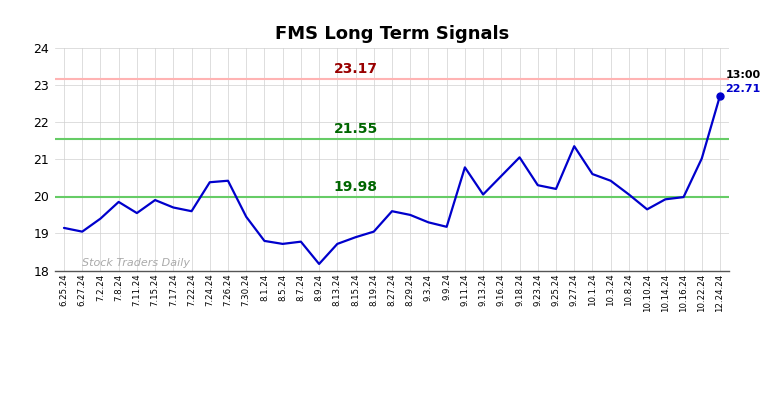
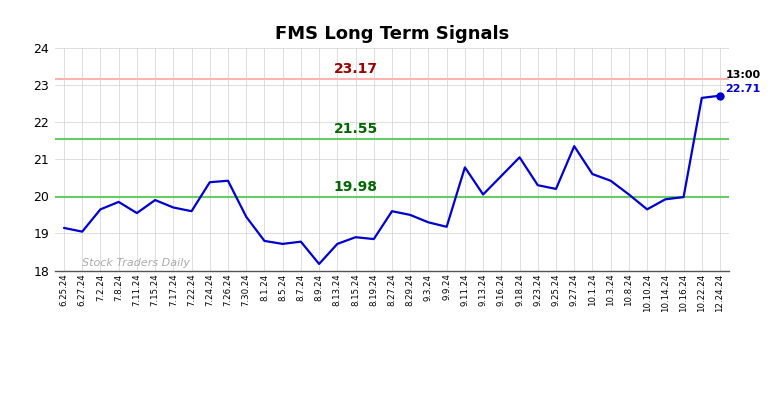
7.2.24: 19.40 -> 19.65
8.19.24: 19.05 -> 18.85
10.22.24: 21.02 -> 22.65
